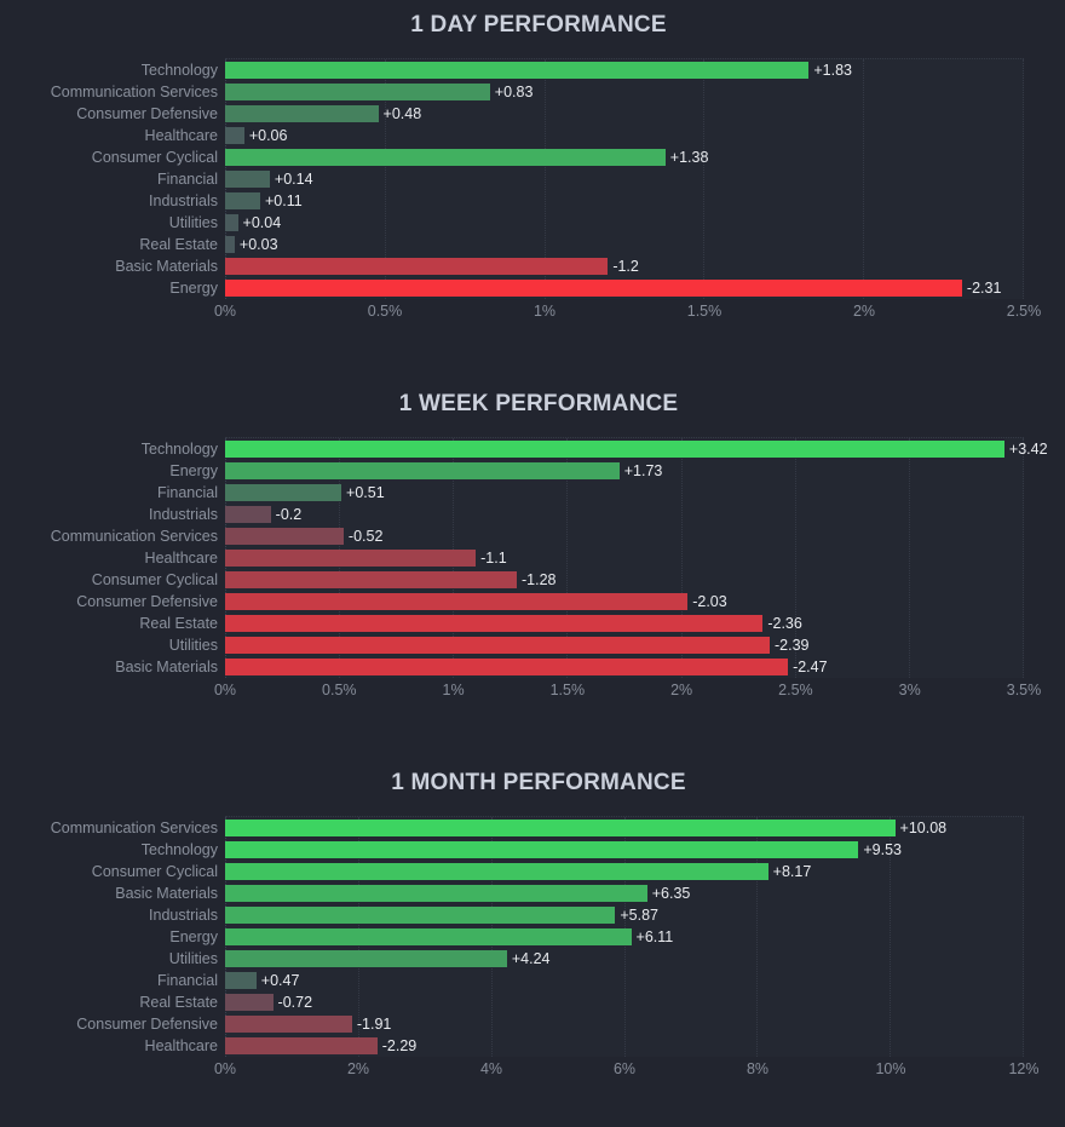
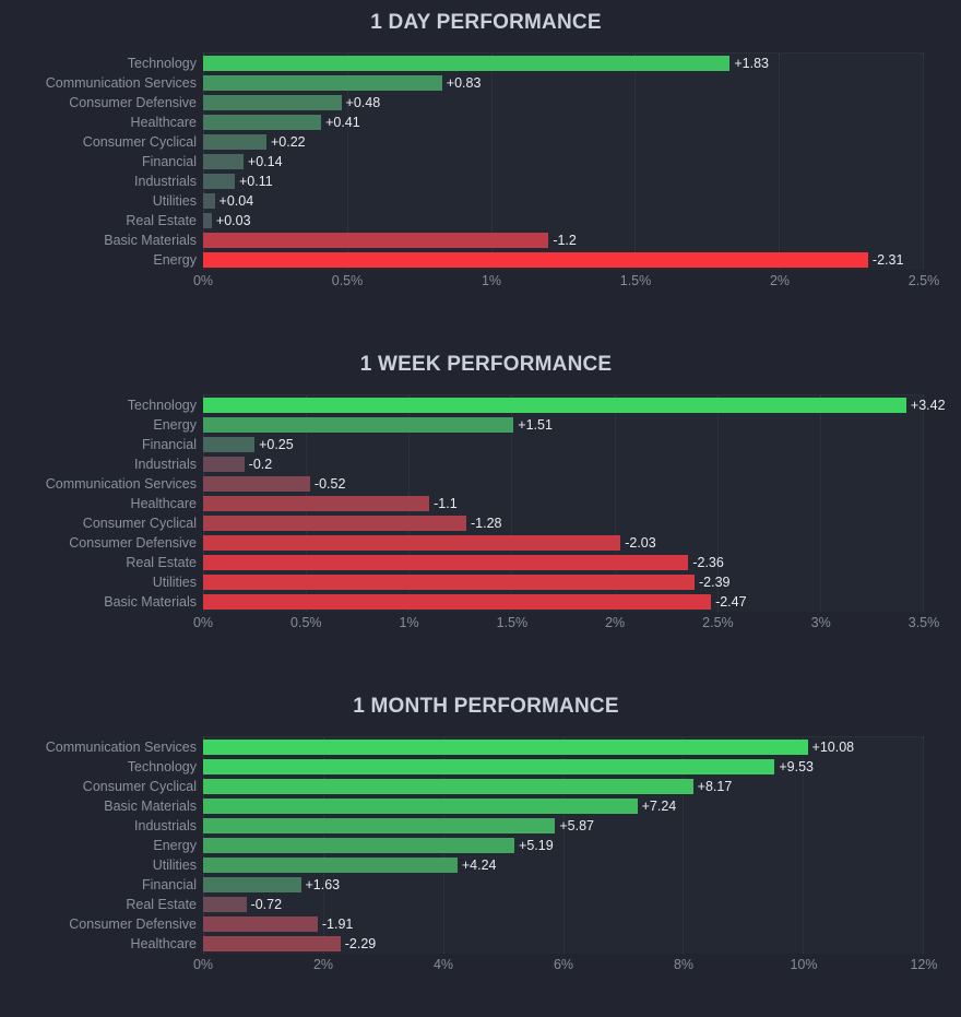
1 DAY PERFORMANCE/Healthcare: +0.06 -> +0.41
1 DAY PERFORMANCE/Consumer Cyclical: +1.38 -> +0.22
1 WEEK PERFORMANCE/Energy: +1.73 -> +1.51
1 WEEK PERFORMANCE/Financial: +0.51 -> +0.25
1 MONTH PERFORMANCE/Basic Materials: +6.35 -> +7.24
1 MONTH PERFORMANCE/Energy: +6.11 -> +5.19
1 MONTH PERFORMANCE/Financial: +0.47 -> +1.63
